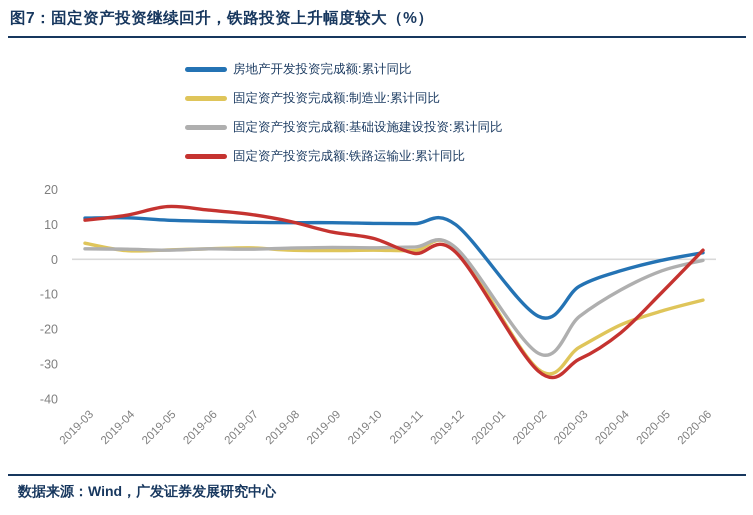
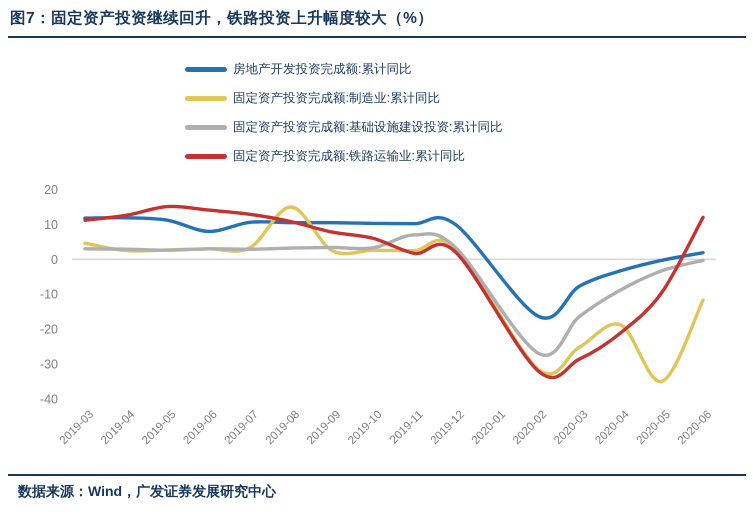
房地产开发投资完成额:累计同比/2019-06: 11 -> 8
固定资产投资完成额:制造业:累计同比/2019-08: 3 -> 15
固定资产投资完成额:基础设施建设投资:累计同比/2019-11: 4 -> 7
固定资产投资完成额:制造业:累计同比/2020-05: -15 -> -35
固定资产投资完成额:铁路运输业:累计同比/2020-06: 3 -> 12
